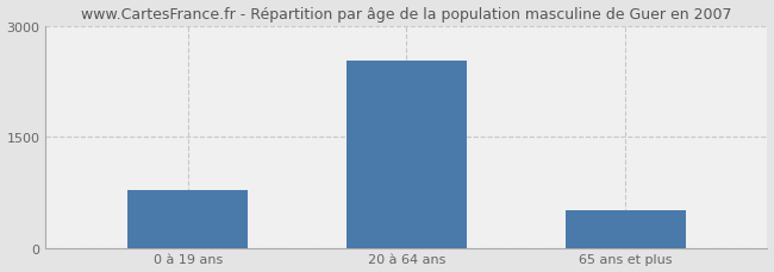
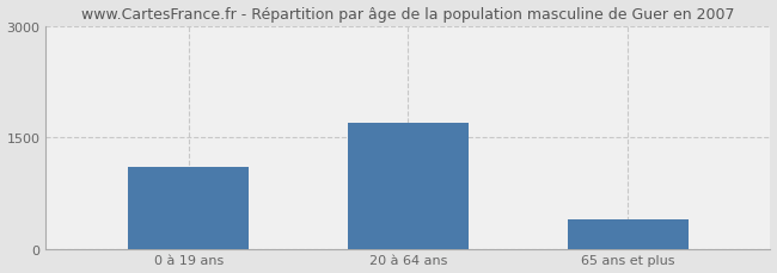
0 à 19 ans: 780 -> 1100
20 à 64 ans: 2520 -> 1700
65 ans et plus: 500 -> 390
